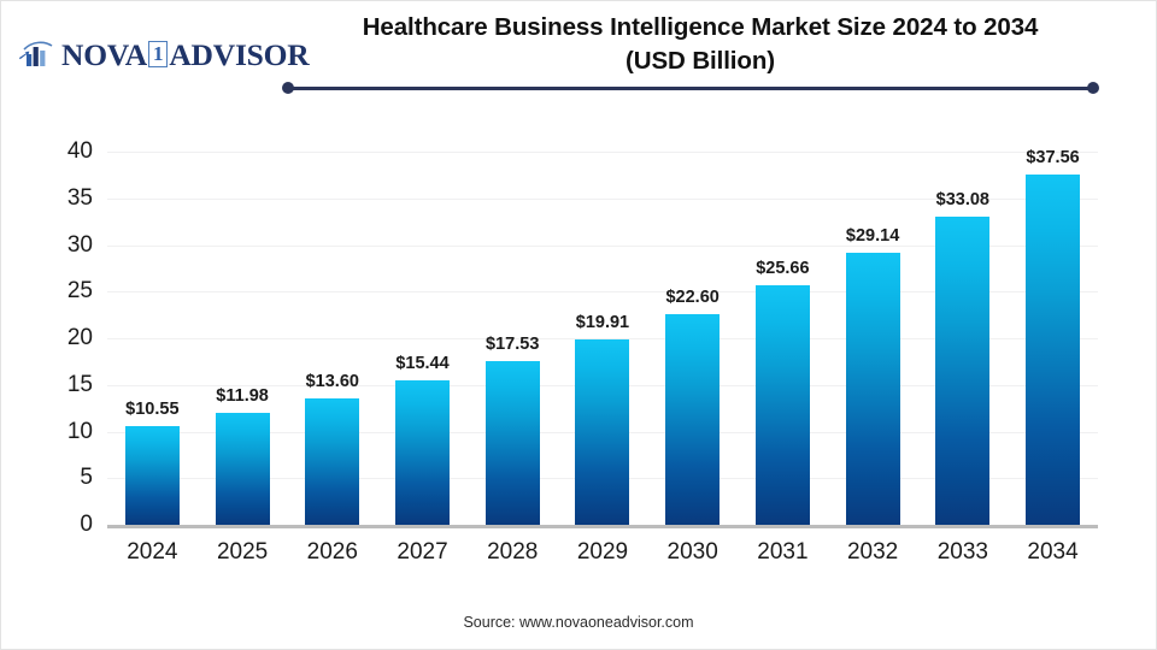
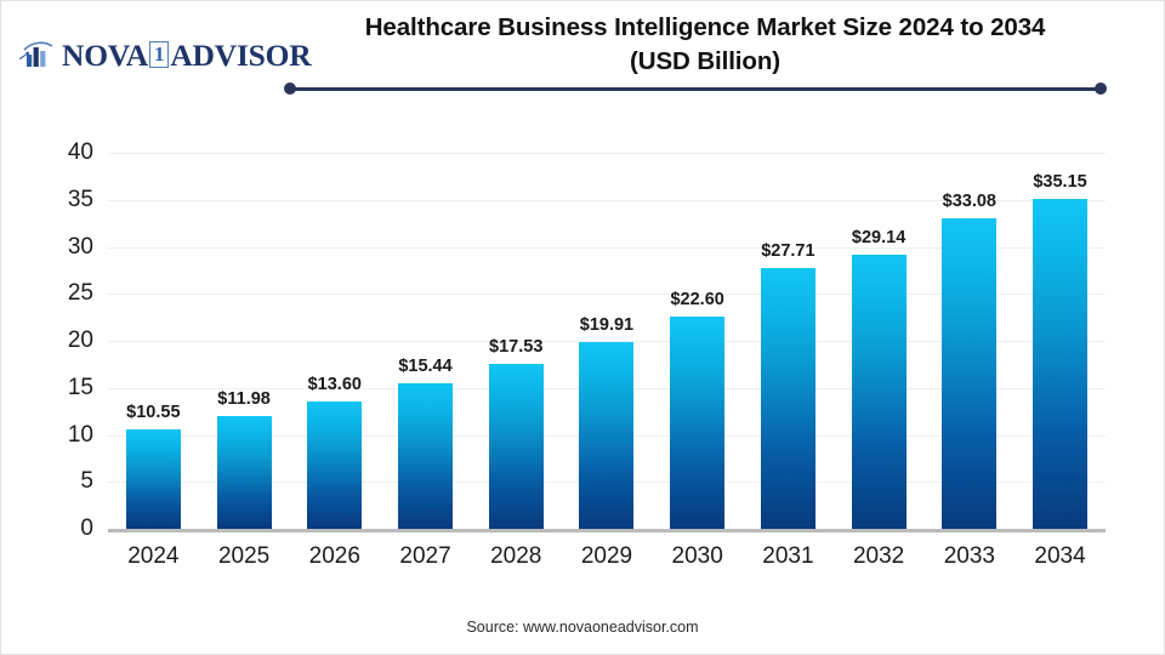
2031: $25.66 -> $27.71
2034: $37.56 -> $35.15
